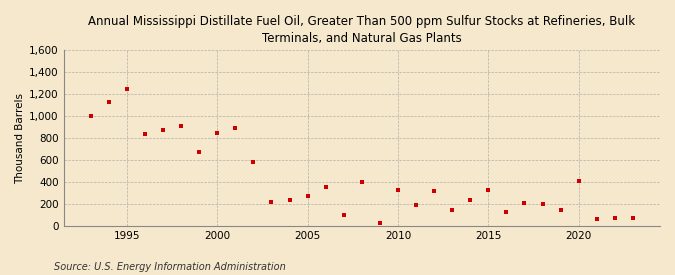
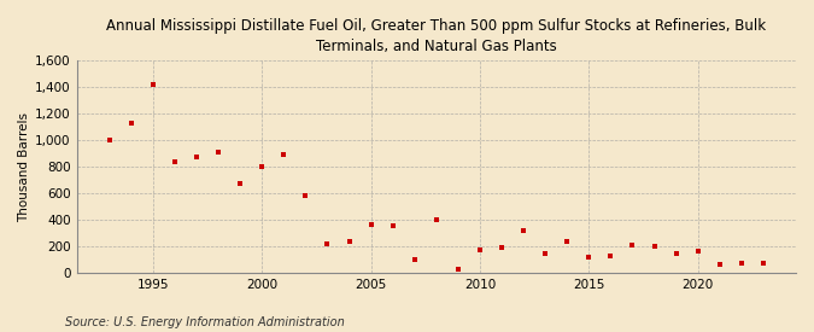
1995: 1,250 -> 1,420
2000: 850 -> 800
2005: 270 -> 360
2010: 330 -> 170
2015: 330 -> 120
2020: 410 -> 160
